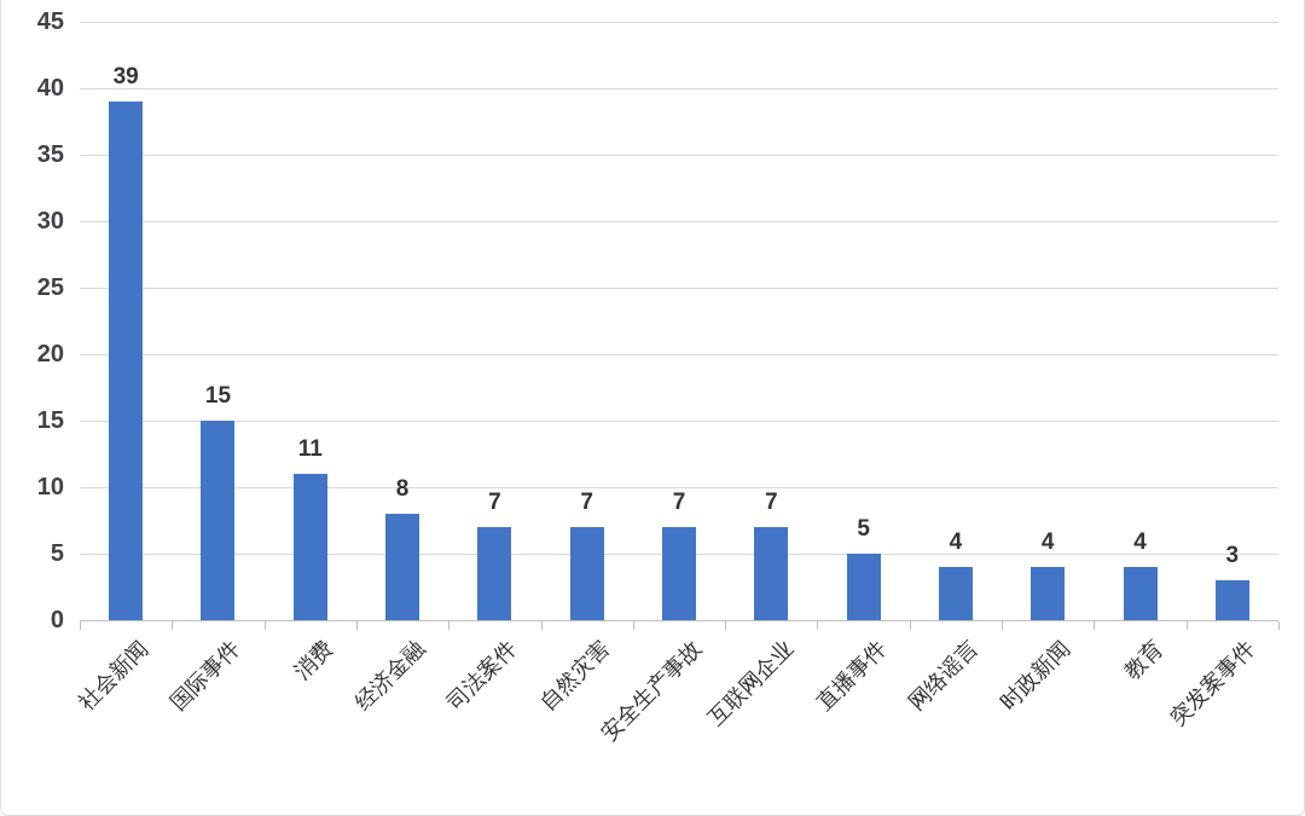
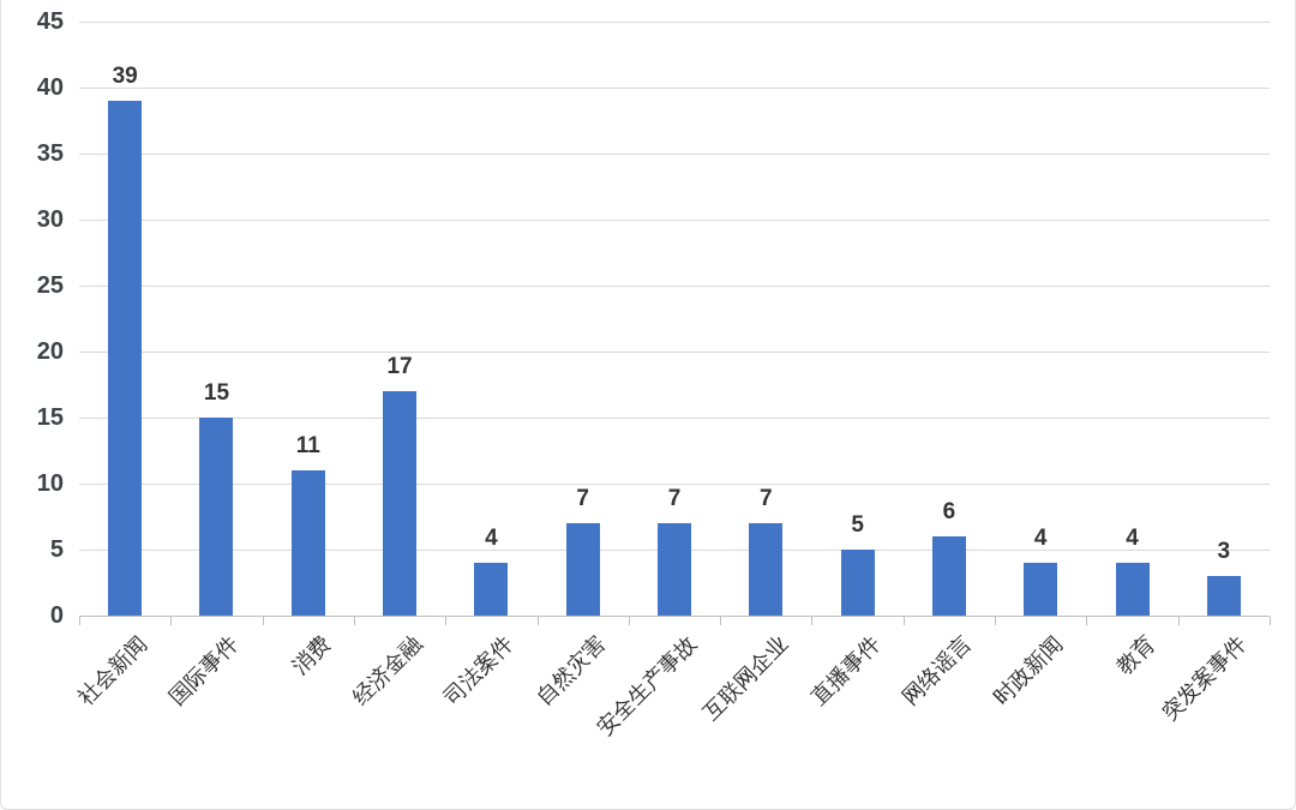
经济金融: 8 -> 17
司法案件: 7 -> 4
网络谣言: 4 -> 6
